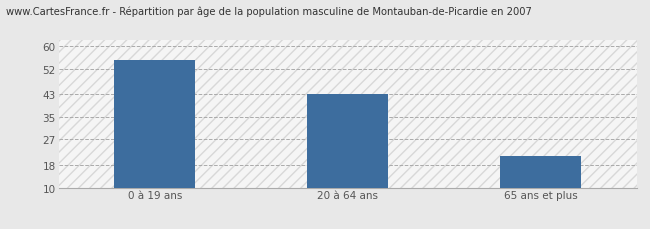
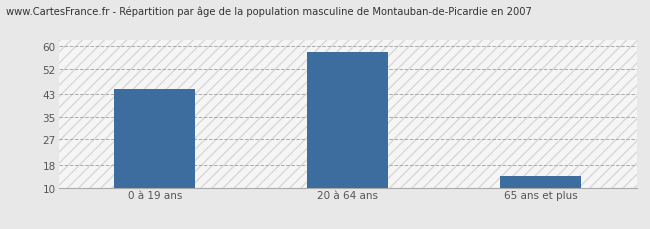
0 à 19 ans: 55 -> 45
20 à 64 ans: 43 -> 58
65 ans et plus: 21 -> 14
